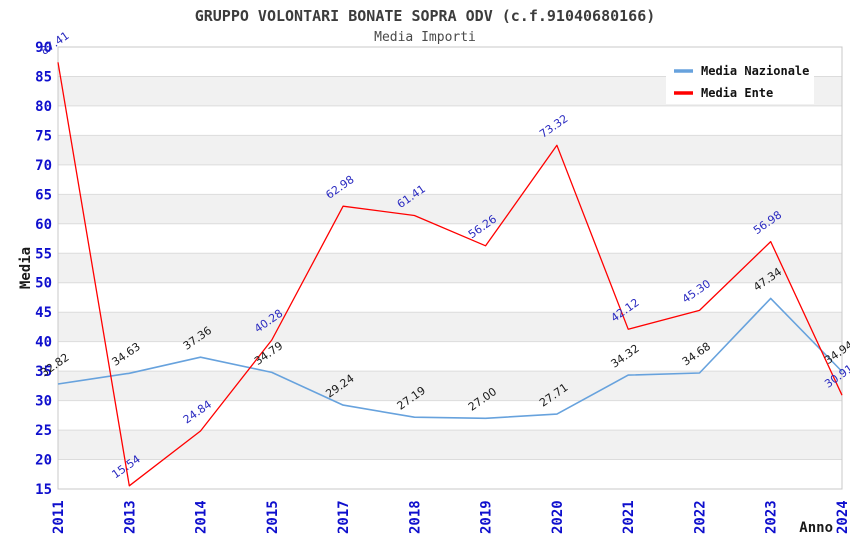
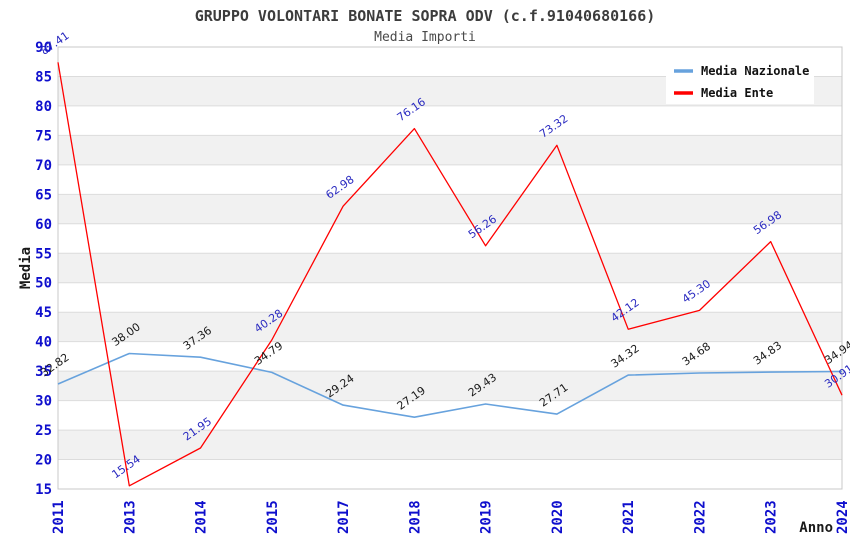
Media Nazionale/2013: 34.63 -> 38.00
Media Ente/2014: 24.84 -> 21.95
Media Ente/2018: 61.41 -> 76.16
Media Nazionale/2019: 27.00 -> 29.43
Media Nazionale/2023: 47.34 -> 34.83
